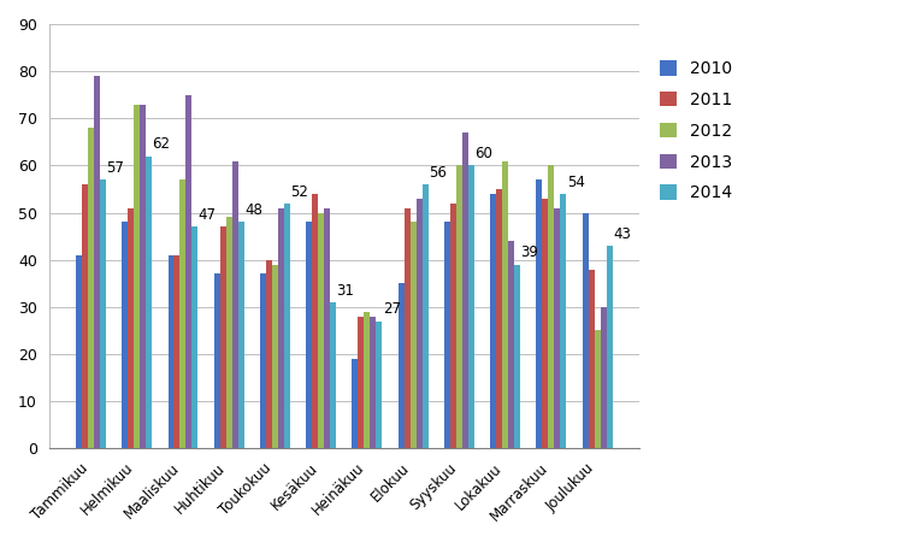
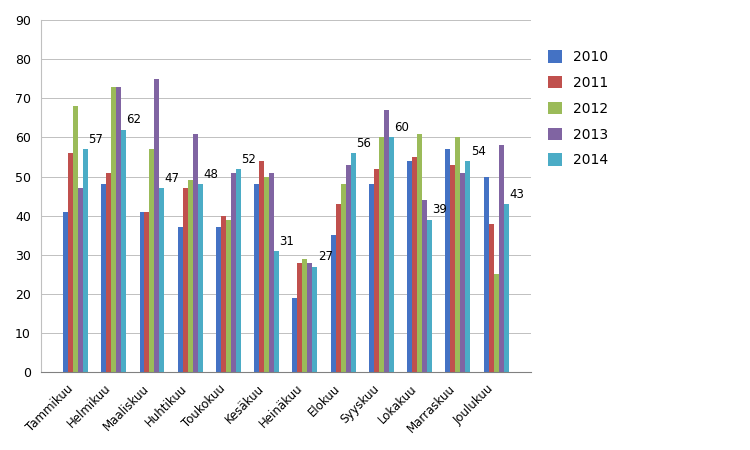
2013/Tammikuu: 79 -> 47
2011/Elokuu: 51 -> 43
2013/Joulukuu: 30 -> 58
